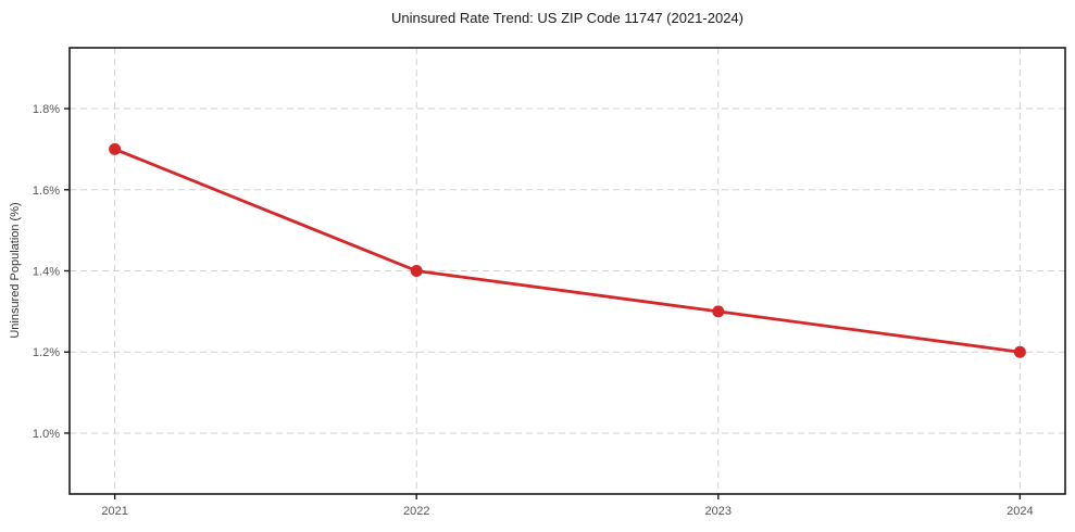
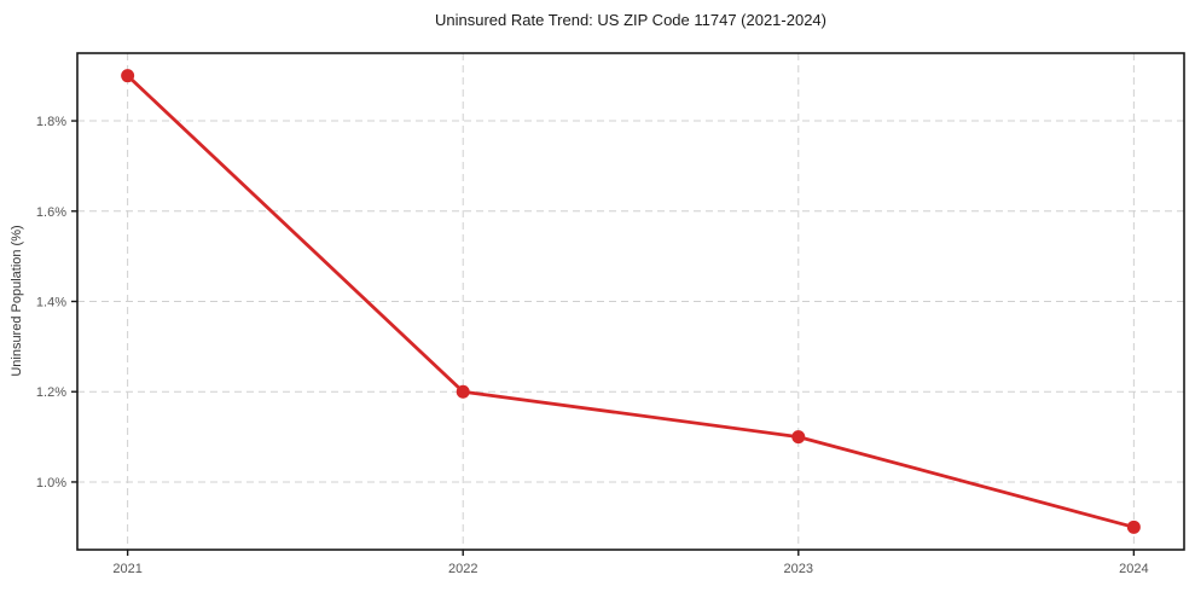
2021: 1.7% -> 1.9%
2022: 1.4% -> 1.2%
2023: 1.3% -> 1.1%
2024: 1.2% -> 0.9%
